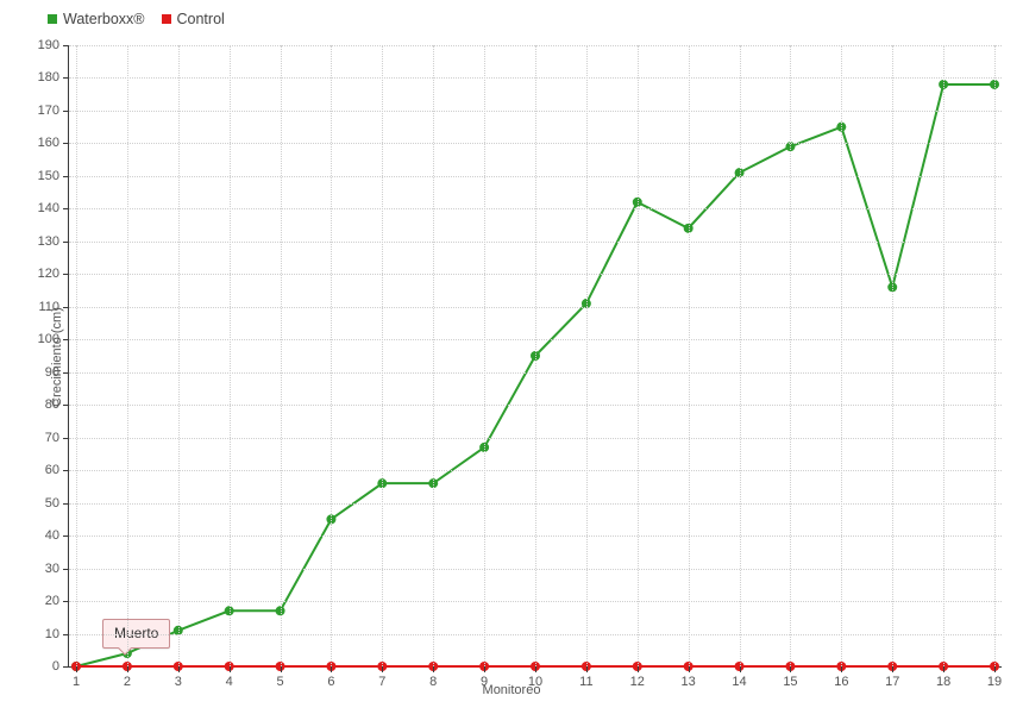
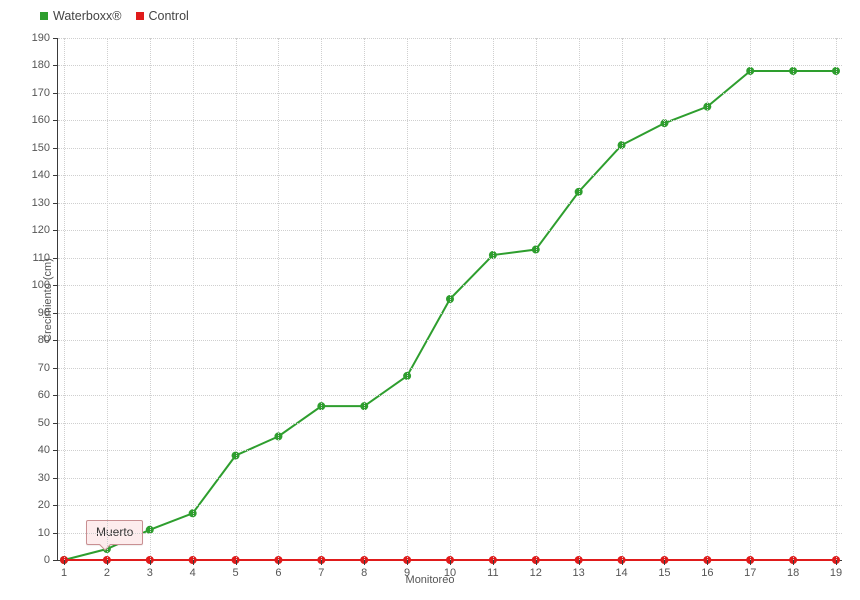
Waterboxx®/5: 17 -> 38
Waterboxx®/12: 142 -> 113
Waterboxx®/17: 116 -> 178
